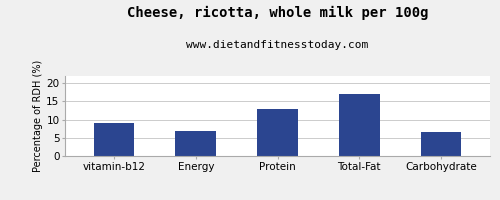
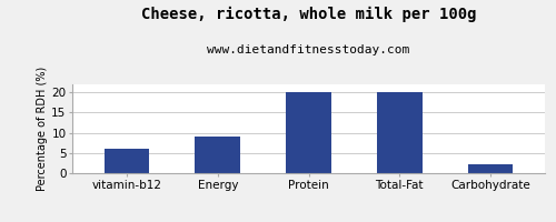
vitamin-b12: 9.0 -> 6.0
Energy: 7.0 -> 9.2
Protein: 13.0 -> 20.0
Total-Fat: 17.0 -> 20.0
Carbohydrate: 6.5 -> 2.2
